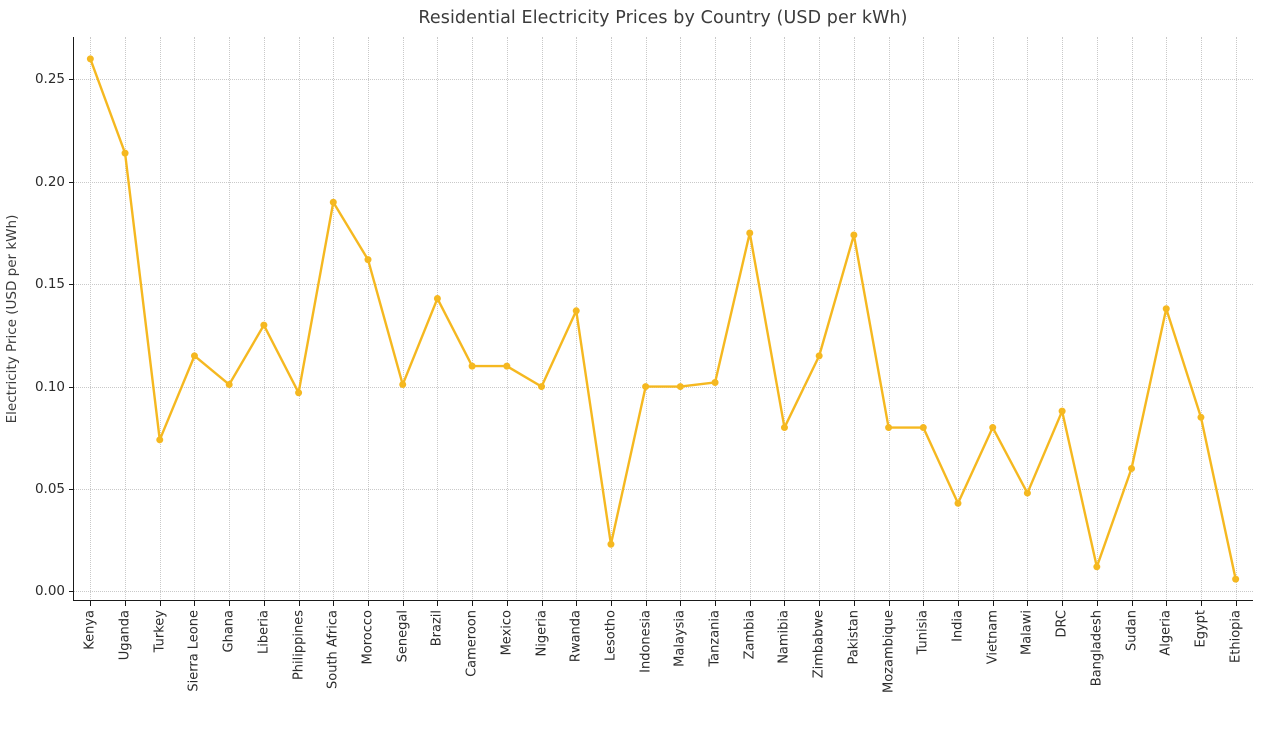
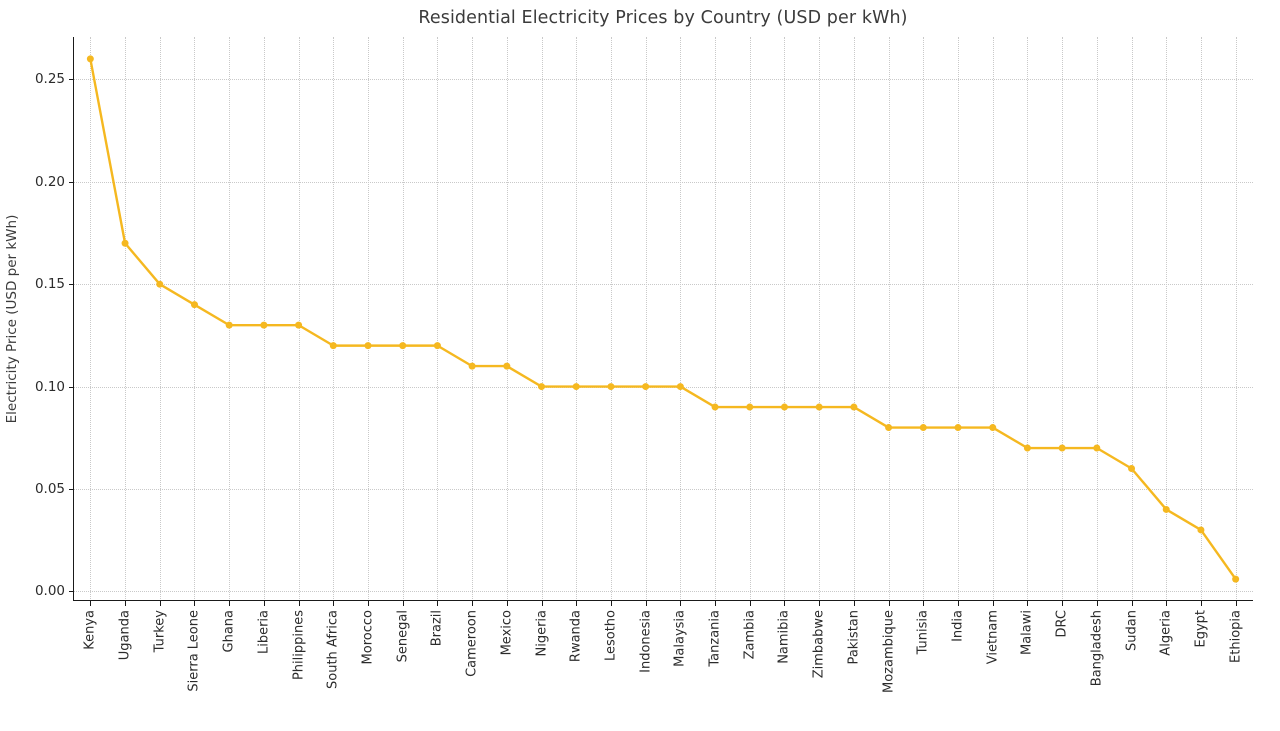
Uganda: 0.214 -> 0.170
Turkey: 0.074 -> 0.150
Sierra Leone: 0.115 -> 0.140
Ghana: 0.101 -> 0.130
Philippines: 0.097 -> 0.130
South Africa: 0.190 -> 0.120
Morocco: 0.162 -> 0.120
Senegal: 0.101 -> 0.120
Brazil: 0.143 -> 0.120
Rwanda: 0.137 -> 0.100
Lesotho: 0.023 -> 0.100
Tanzania: 0.102 -> 0.090
Zambia: 0.175 -> 0.090
Namibia: 0.080 -> 0.090
Zimbabwe: 0.115 -> 0.090
Pakistan: 0.174 -> 0.090
India: 0.043 -> 0.080
Malawi: 0.048 -> 0.070
DRC: 0.088 -> 0.070
Bangladesh: 0.012 -> 0.070
Algeria: 0.138 -> 0.040
Egypt: 0.085 -> 0.030
